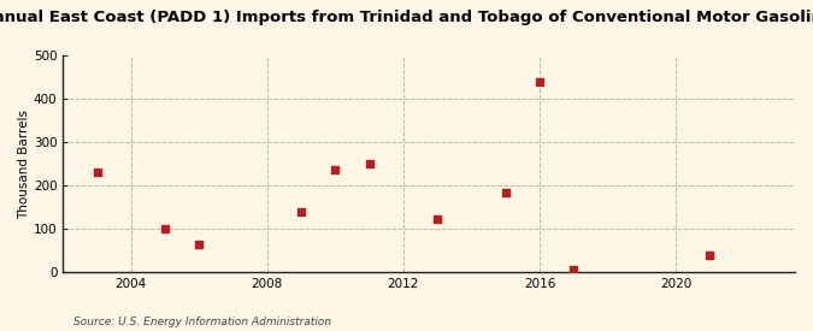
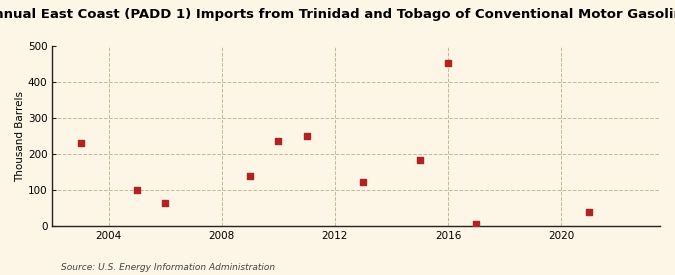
2016: 440 -> 455
